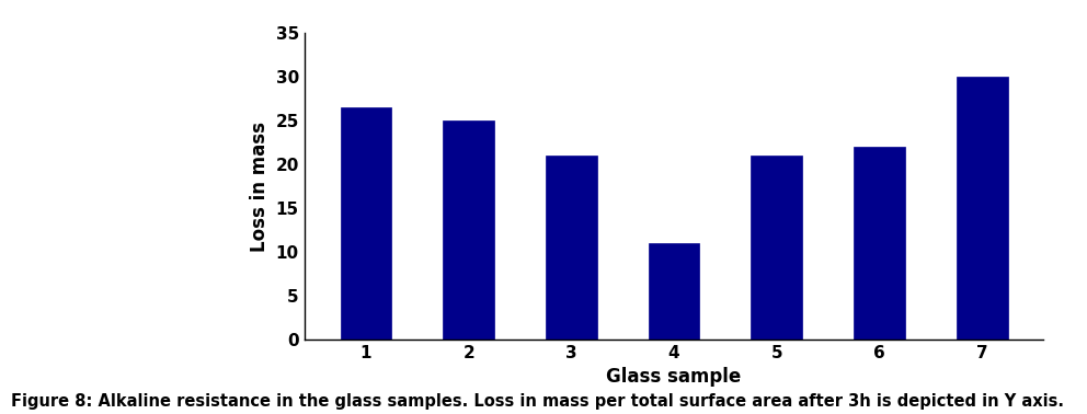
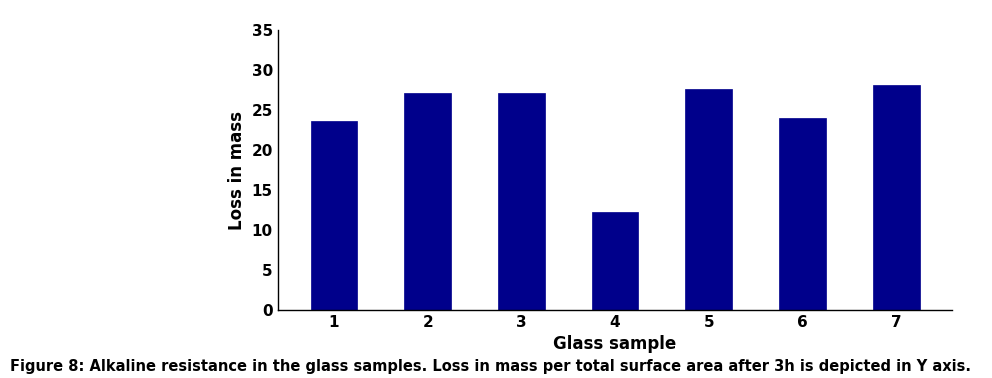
1: 26.5 -> 23.6
2: 25.0 -> 27.2
3: 21.0 -> 27.2
4: 11.0 -> 12.2
5: 21.0 -> 27.6
6: 22.0 -> 24.0
7: 30.0 -> 28.2
